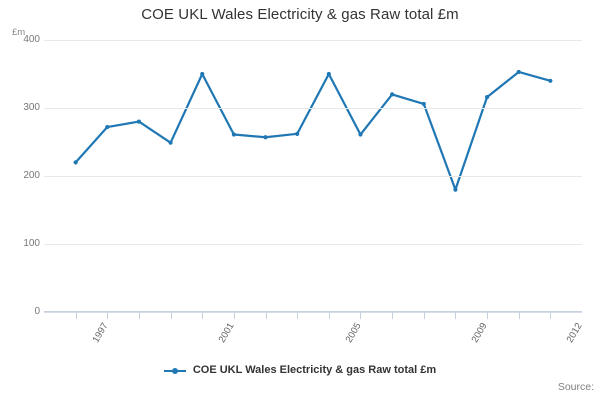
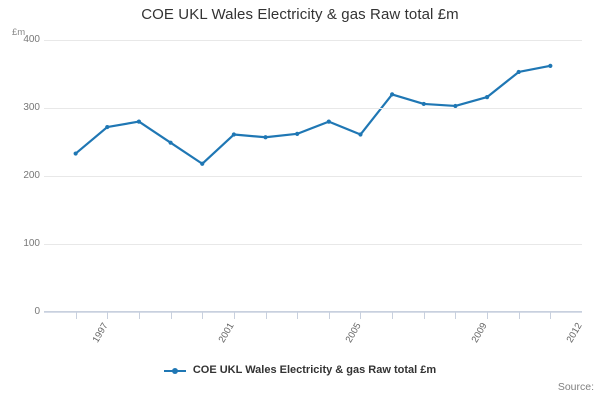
1997: 220 -> 230
2001: 350 -> 220
2005: 350 -> 280
2009: 180 -> 300
2012: 340 -> 360
